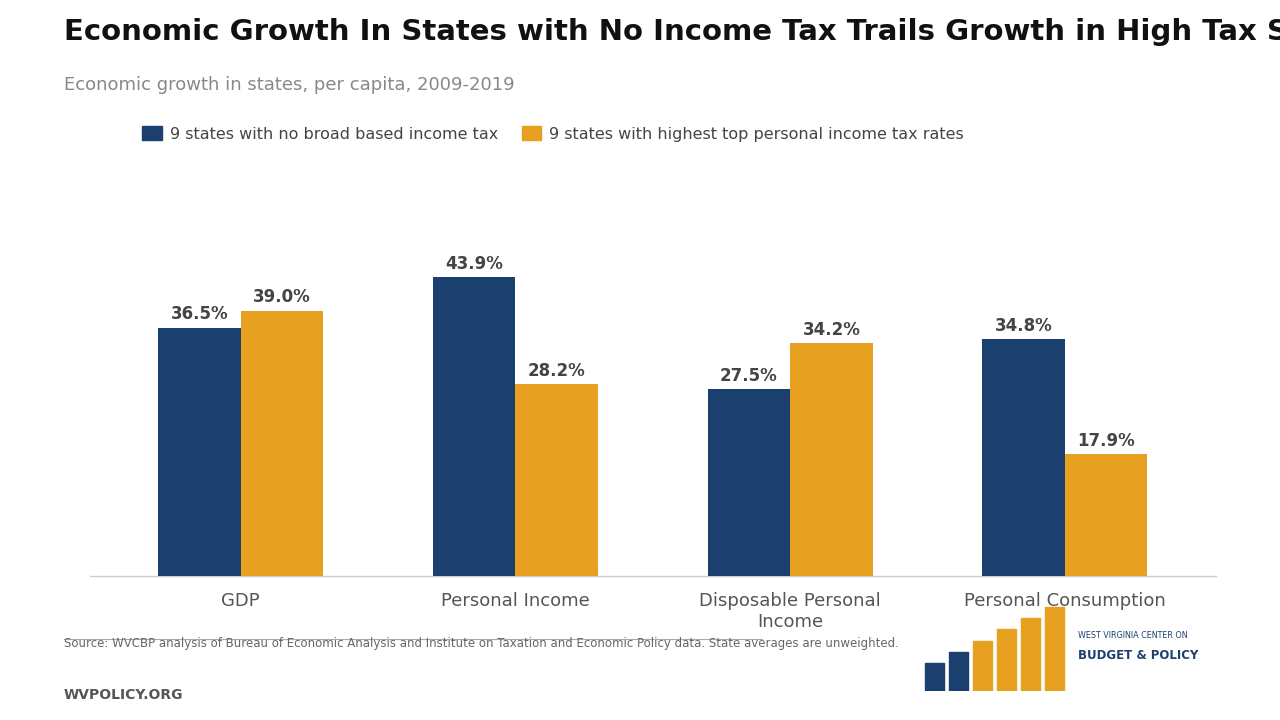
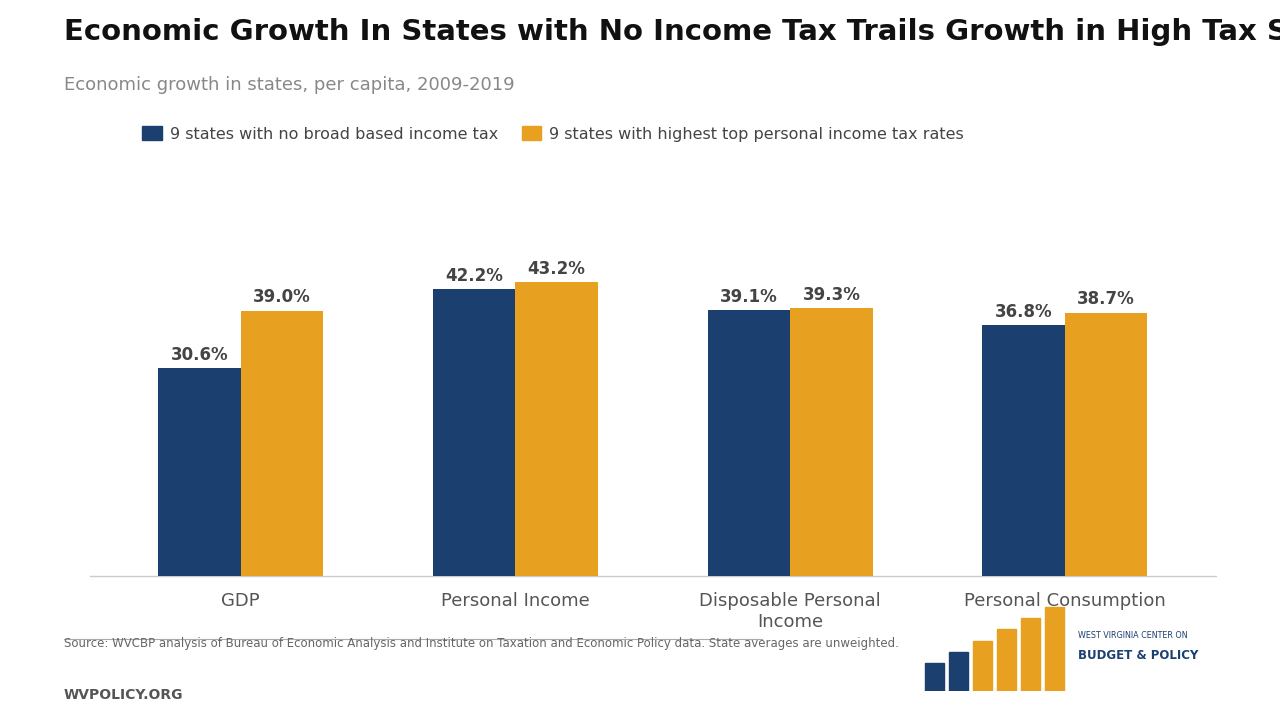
9 states with no broad based income tax/GDP: 36.5% -> 30.6%
9 states with no broad based income tax/Personal Income: 43.9% -> 42.2%
9 states with highest top personal income tax rates/Personal Income: 28.2% -> 43.2%
9 states with no broad based income tax/Disposable Personal Income: 27.5% -> 39.1%
9 states with highest top personal income tax rates/Disposable Personal Income: 34.2% -> 39.3%
9 states with no broad based income tax/Personal Consumption: 34.8% -> 36.8%
9 states with highest top personal income tax rates/Personal Consumption: 17.9% -> 38.7%
